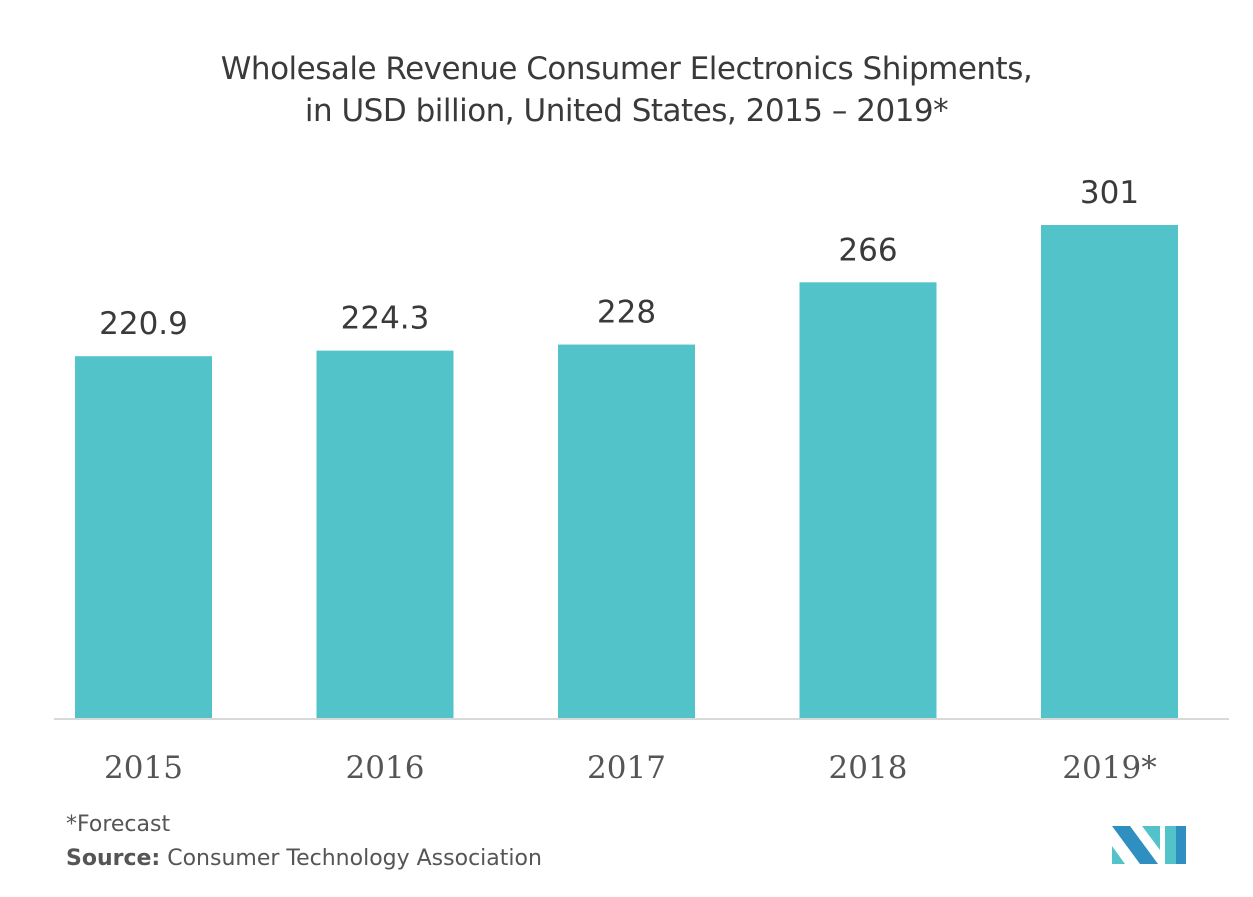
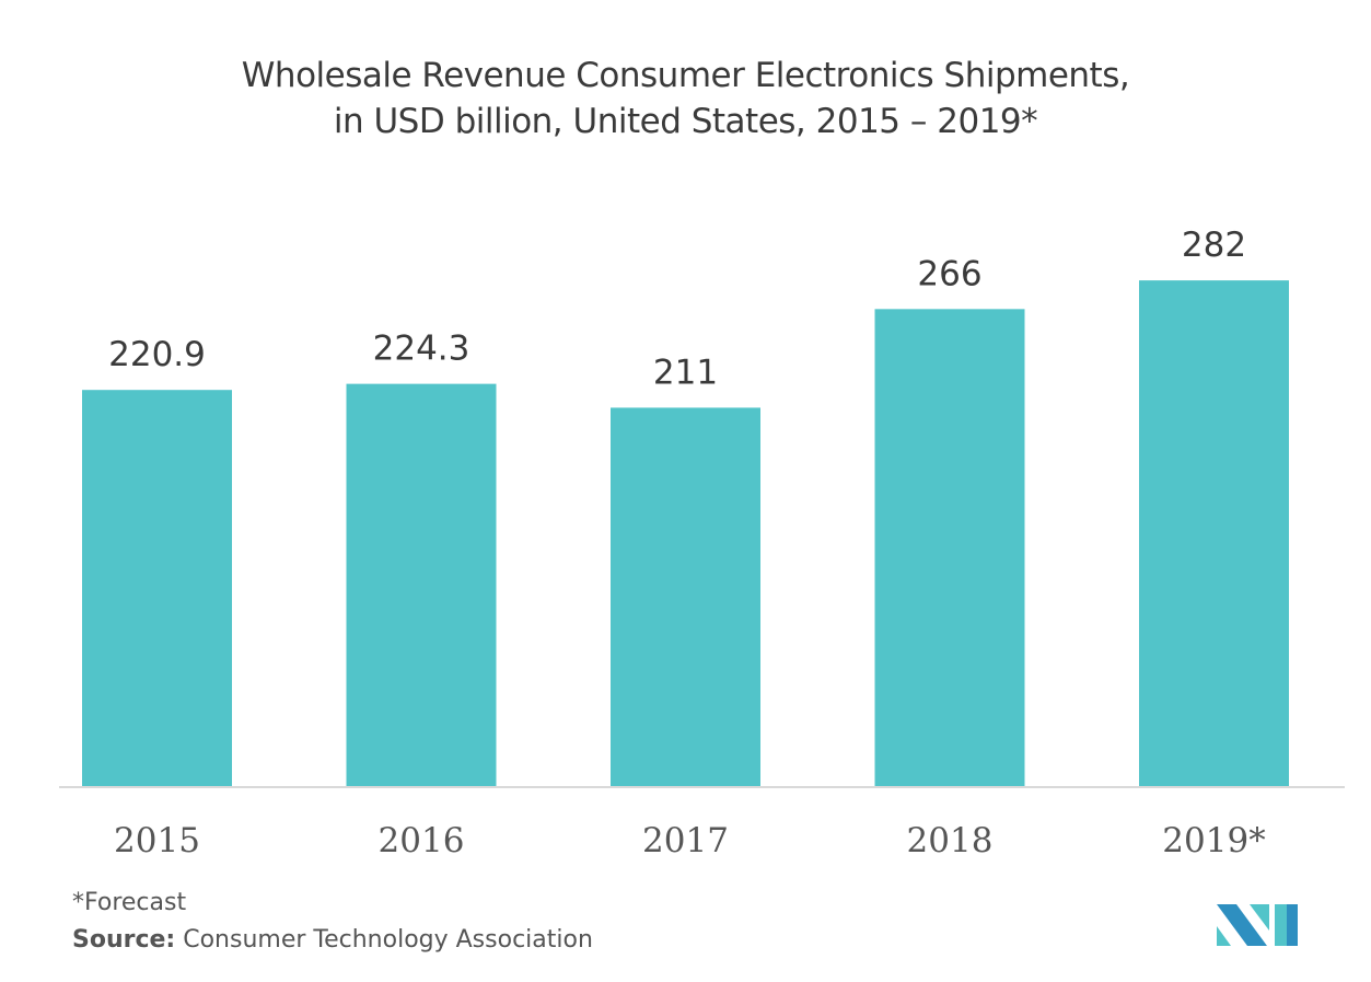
2017: 228 -> 211
2019*: 301 -> 282
